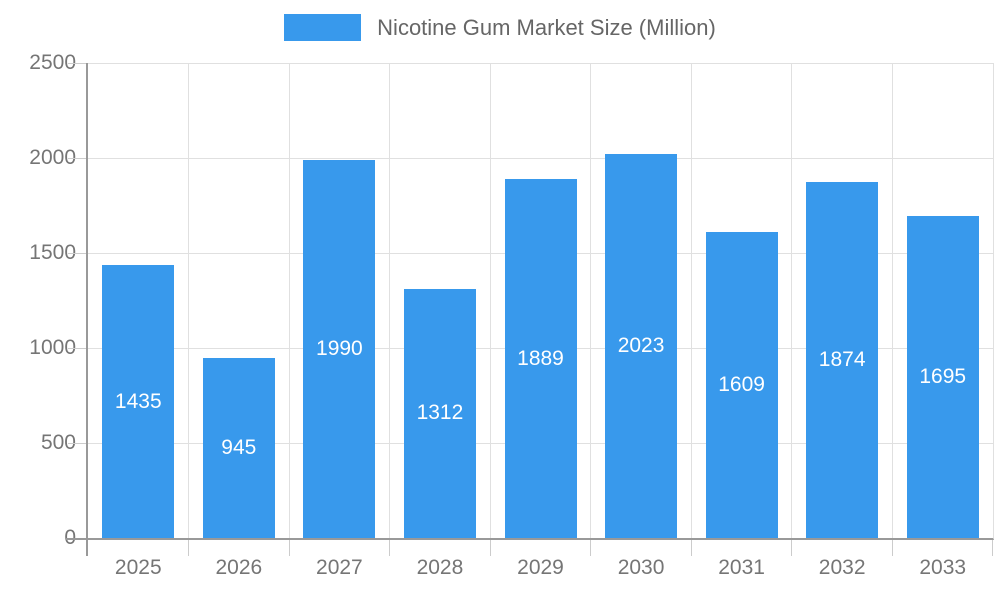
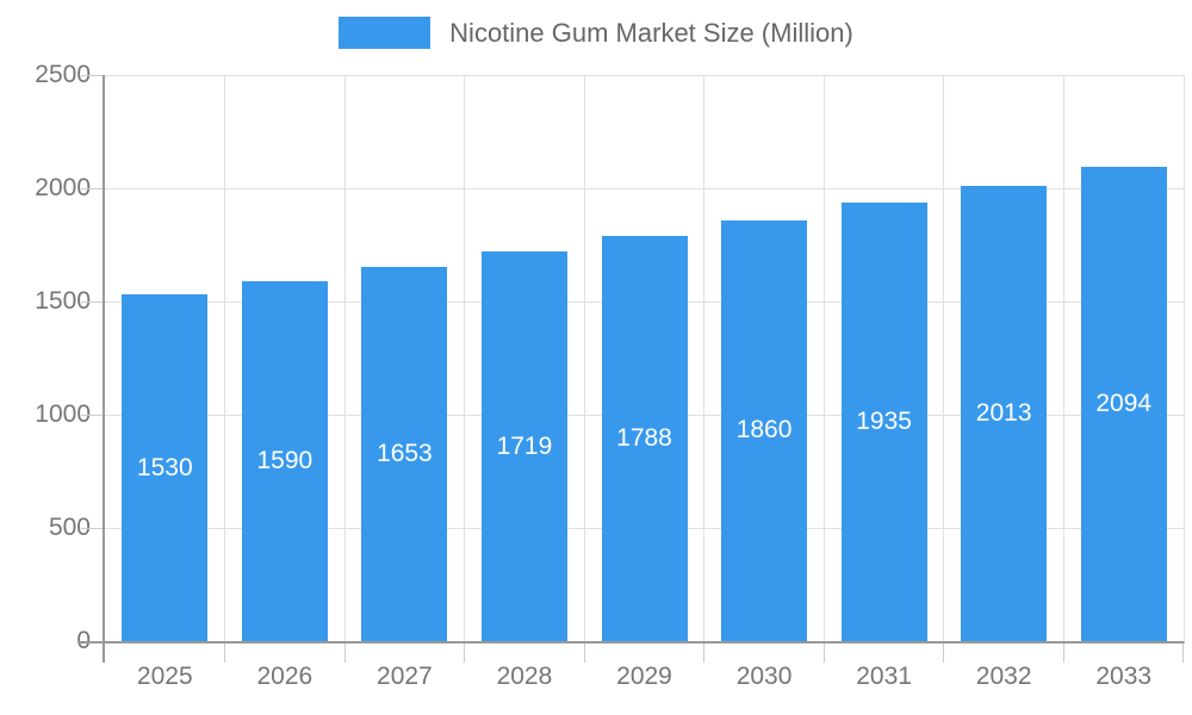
2025: 1435 -> 1530
2026: 945 -> 1590
2027: 1990 -> 1653
2028: 1312 -> 1719
2029: 1889 -> 1788
2030: 2023 -> 1860
2031: 1609 -> 1935
2032: 1874 -> 2013
2033: 1695 -> 2094
